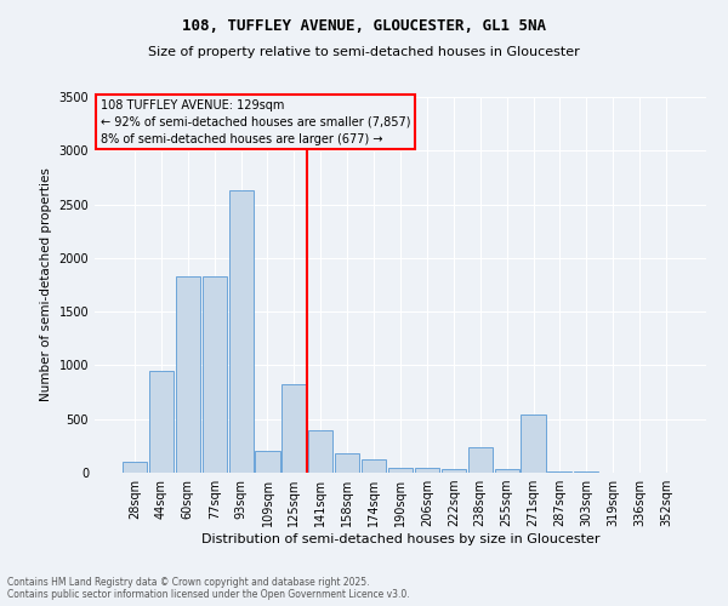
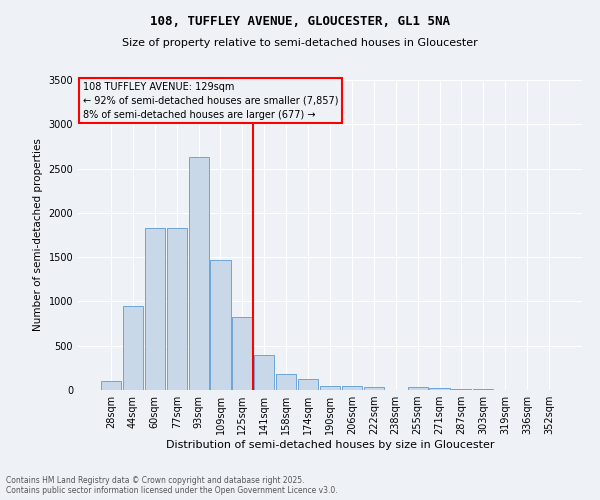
109sqm: 200 -> 1470
238sqm: 240 -> 0
271sqm: 540 -> 20
